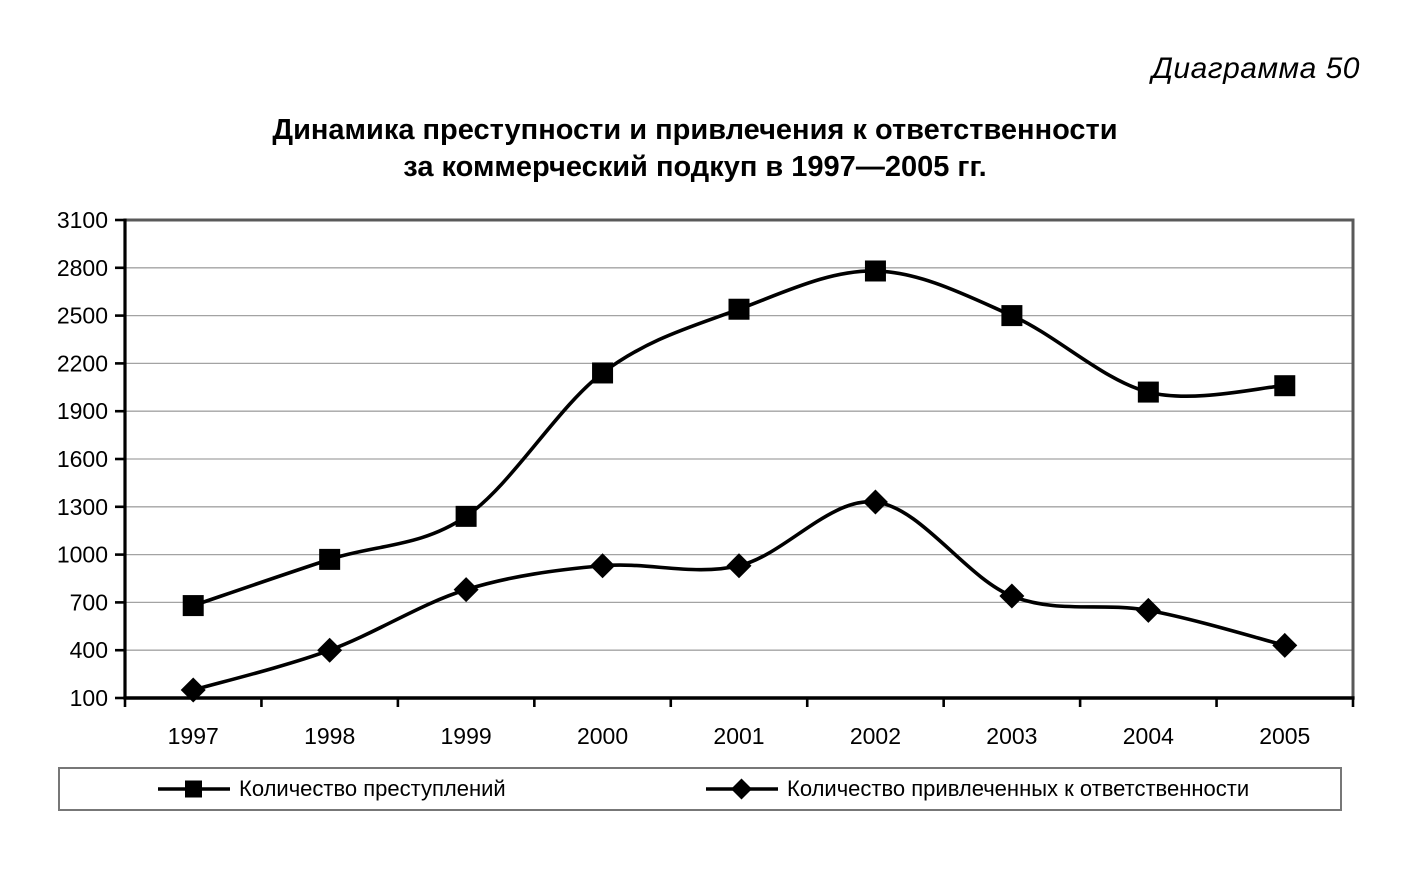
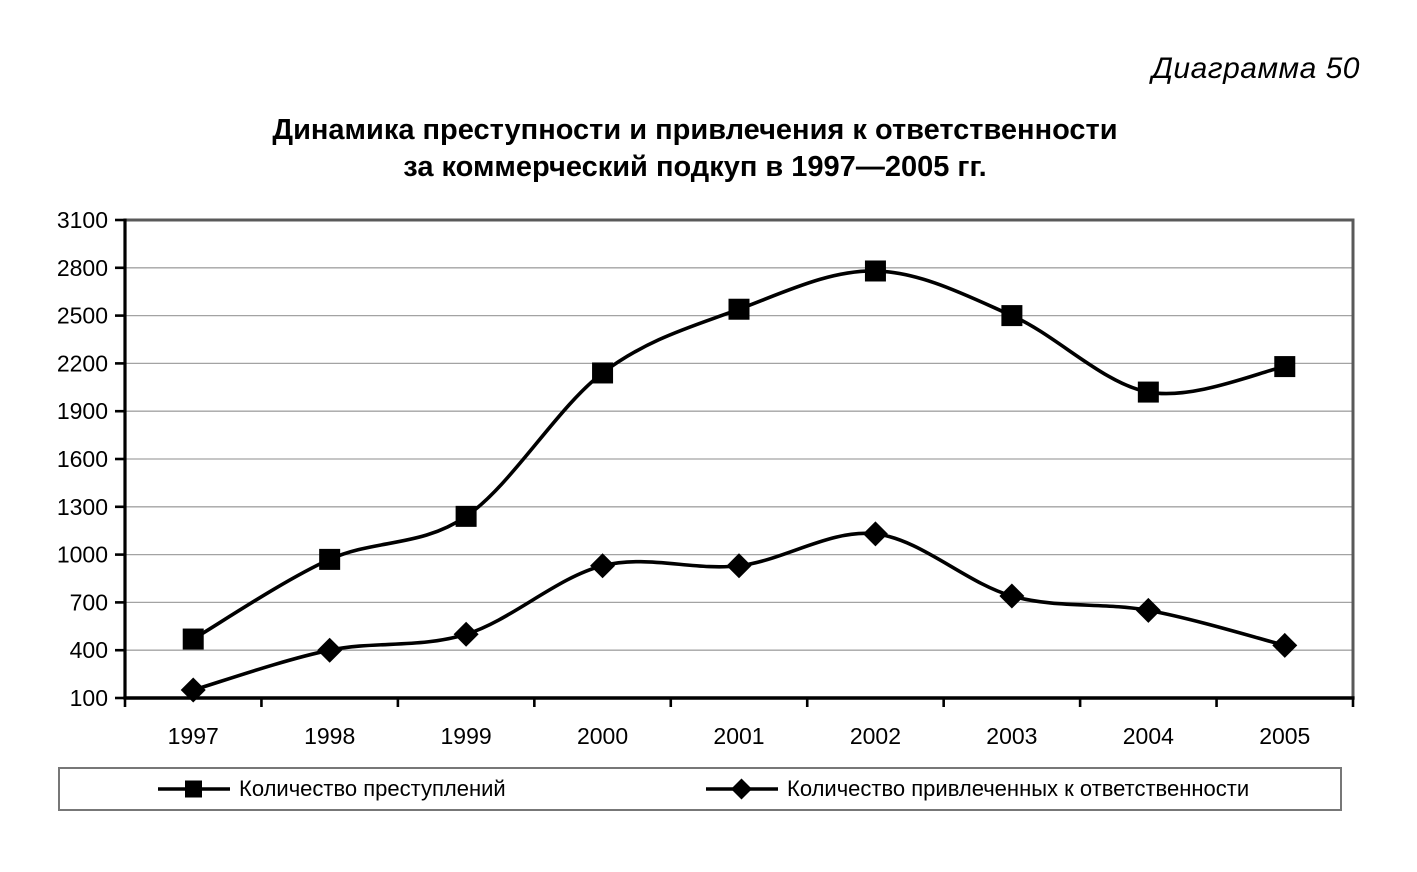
Количество преступлений/1997: 680 -> 470
Количество привлеченных к ответственности/1999: 780 -> 500
Количество привлеченных к ответственности/2002: 1330 -> 1130
Количество преступлений/2005: 2060 -> 2180
